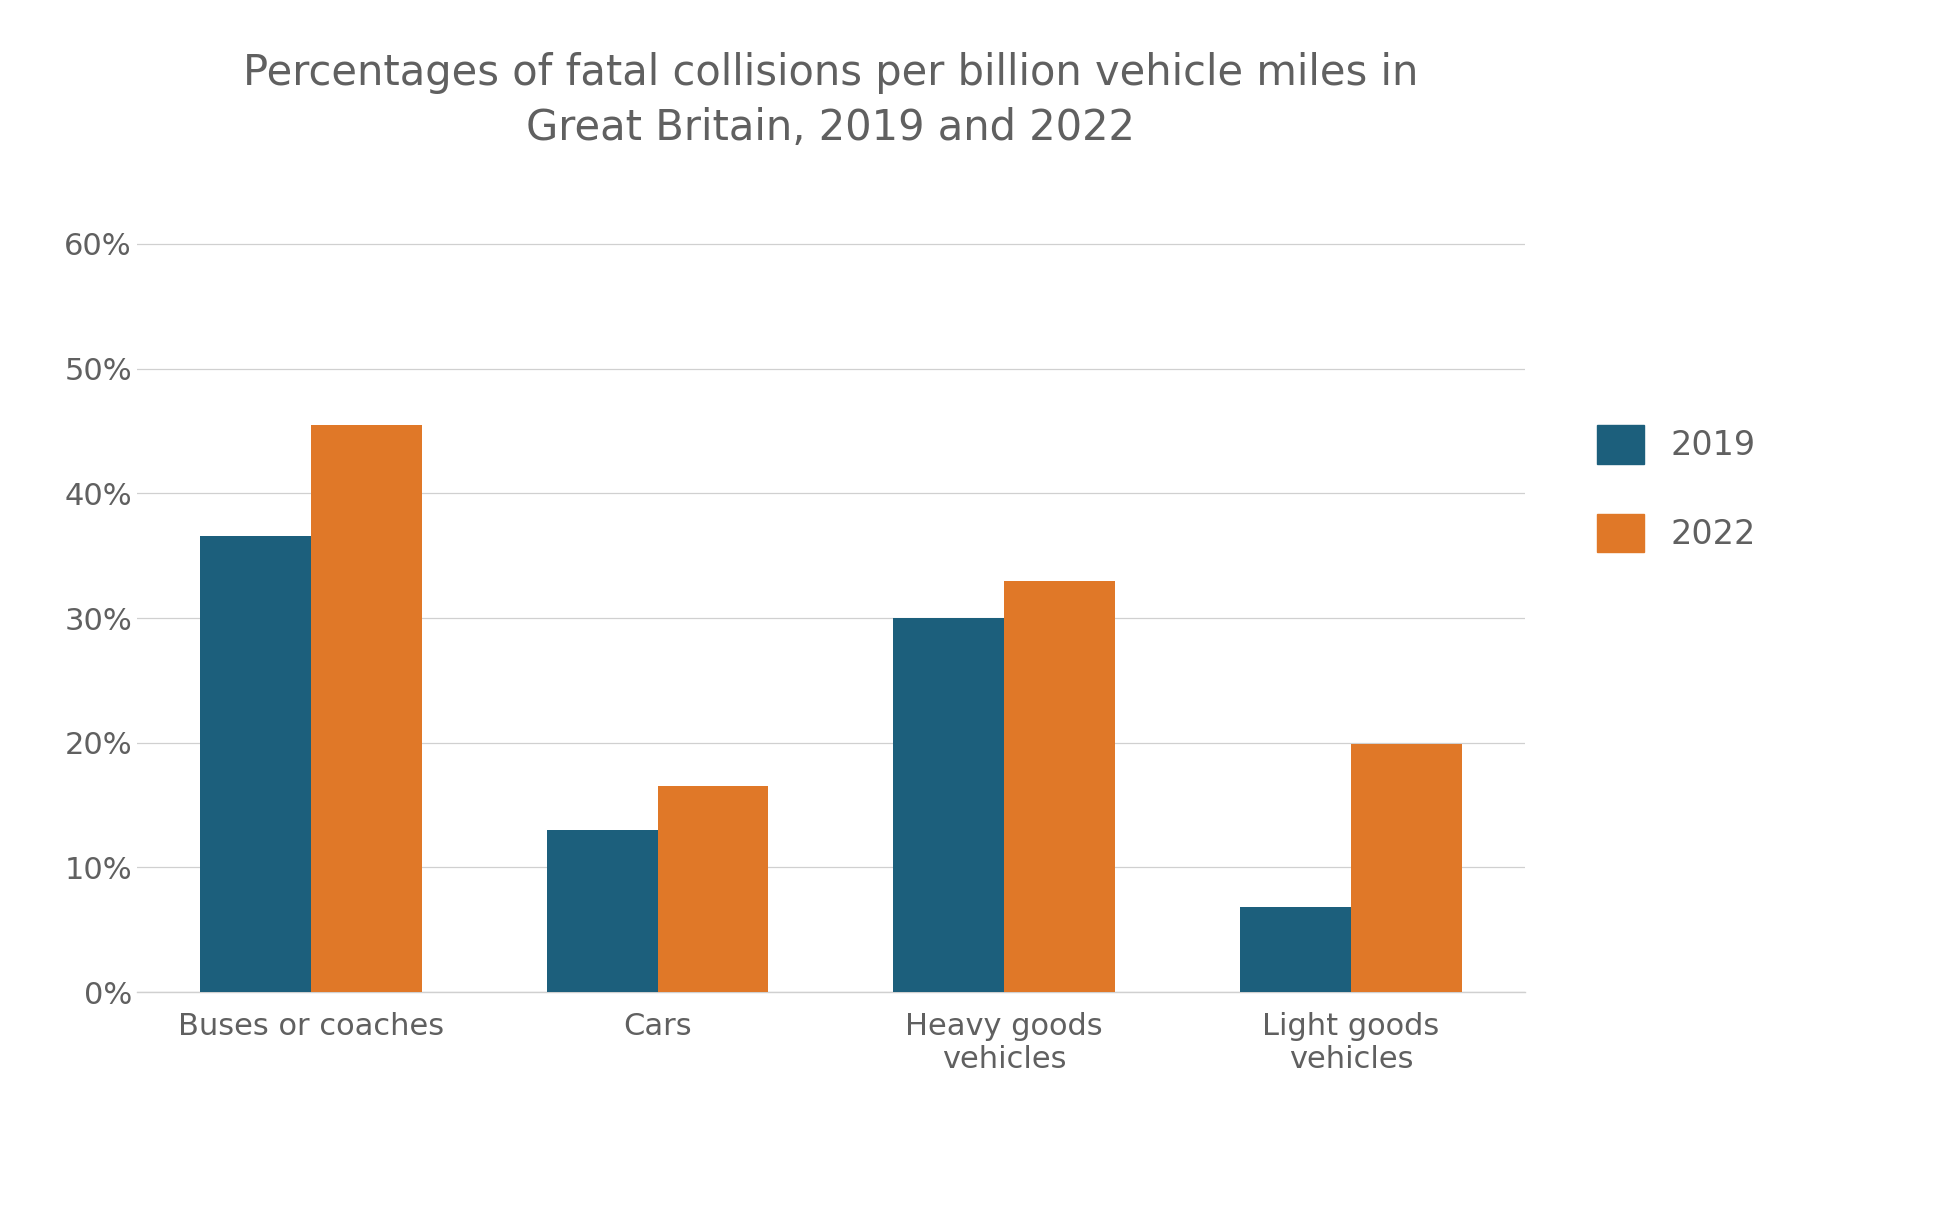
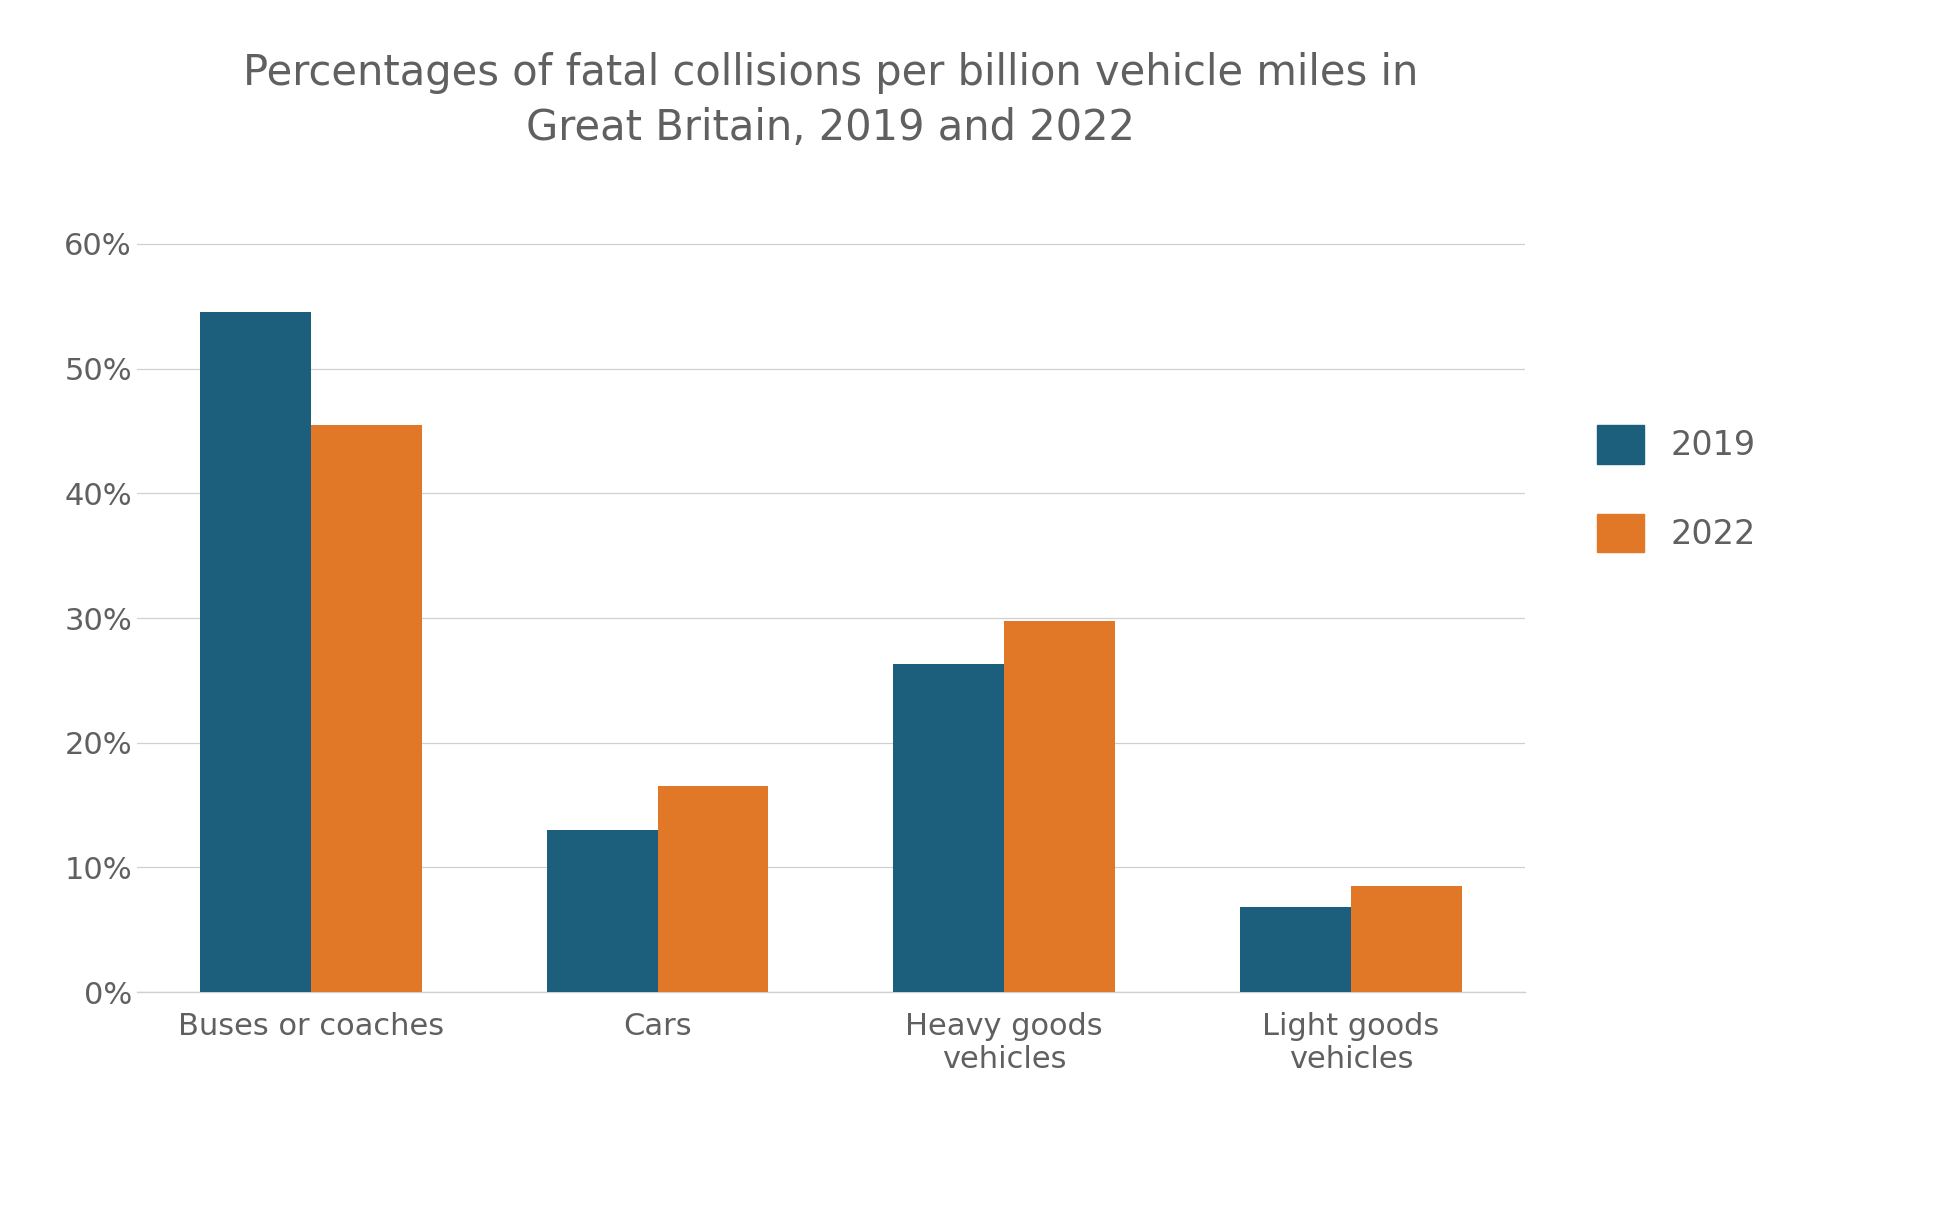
2019/Buses or coaches: 36.6% -> 54.5%
2019/Heavy goods vehicles: 30.0% -> 26.3%
2022/Heavy goods vehicles: 33.0% -> 29.8%
2022/Light goods vehicles: 19.9% -> 8.5%
